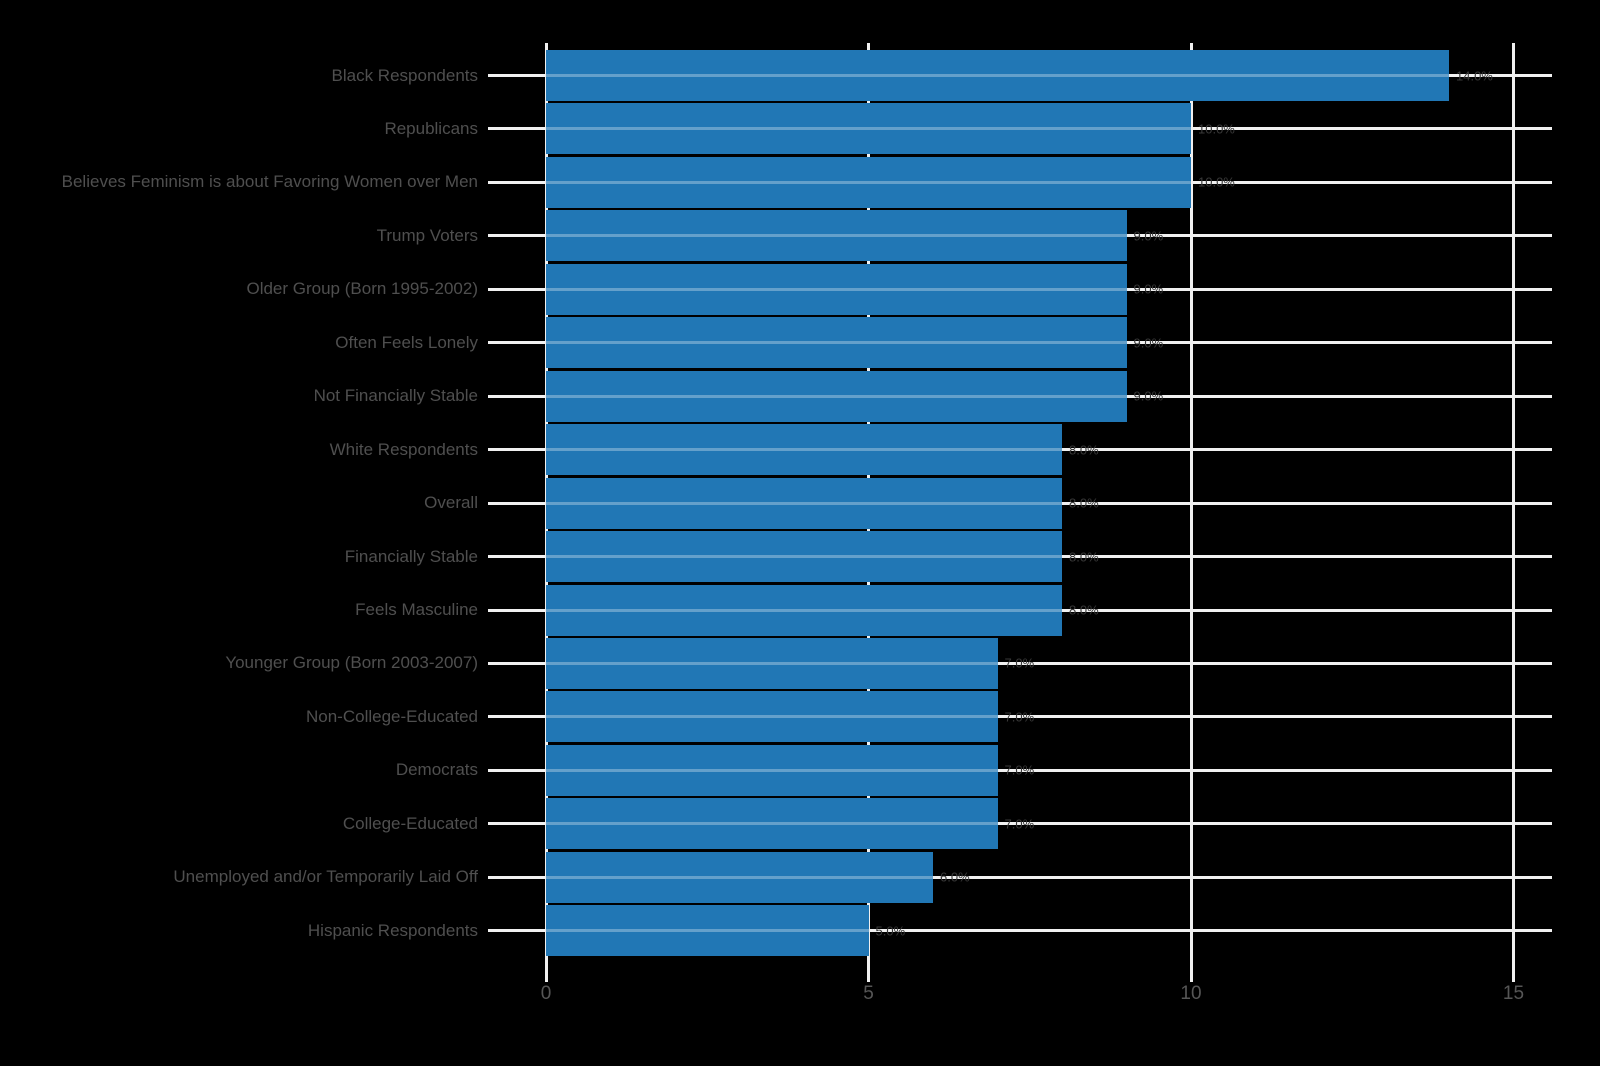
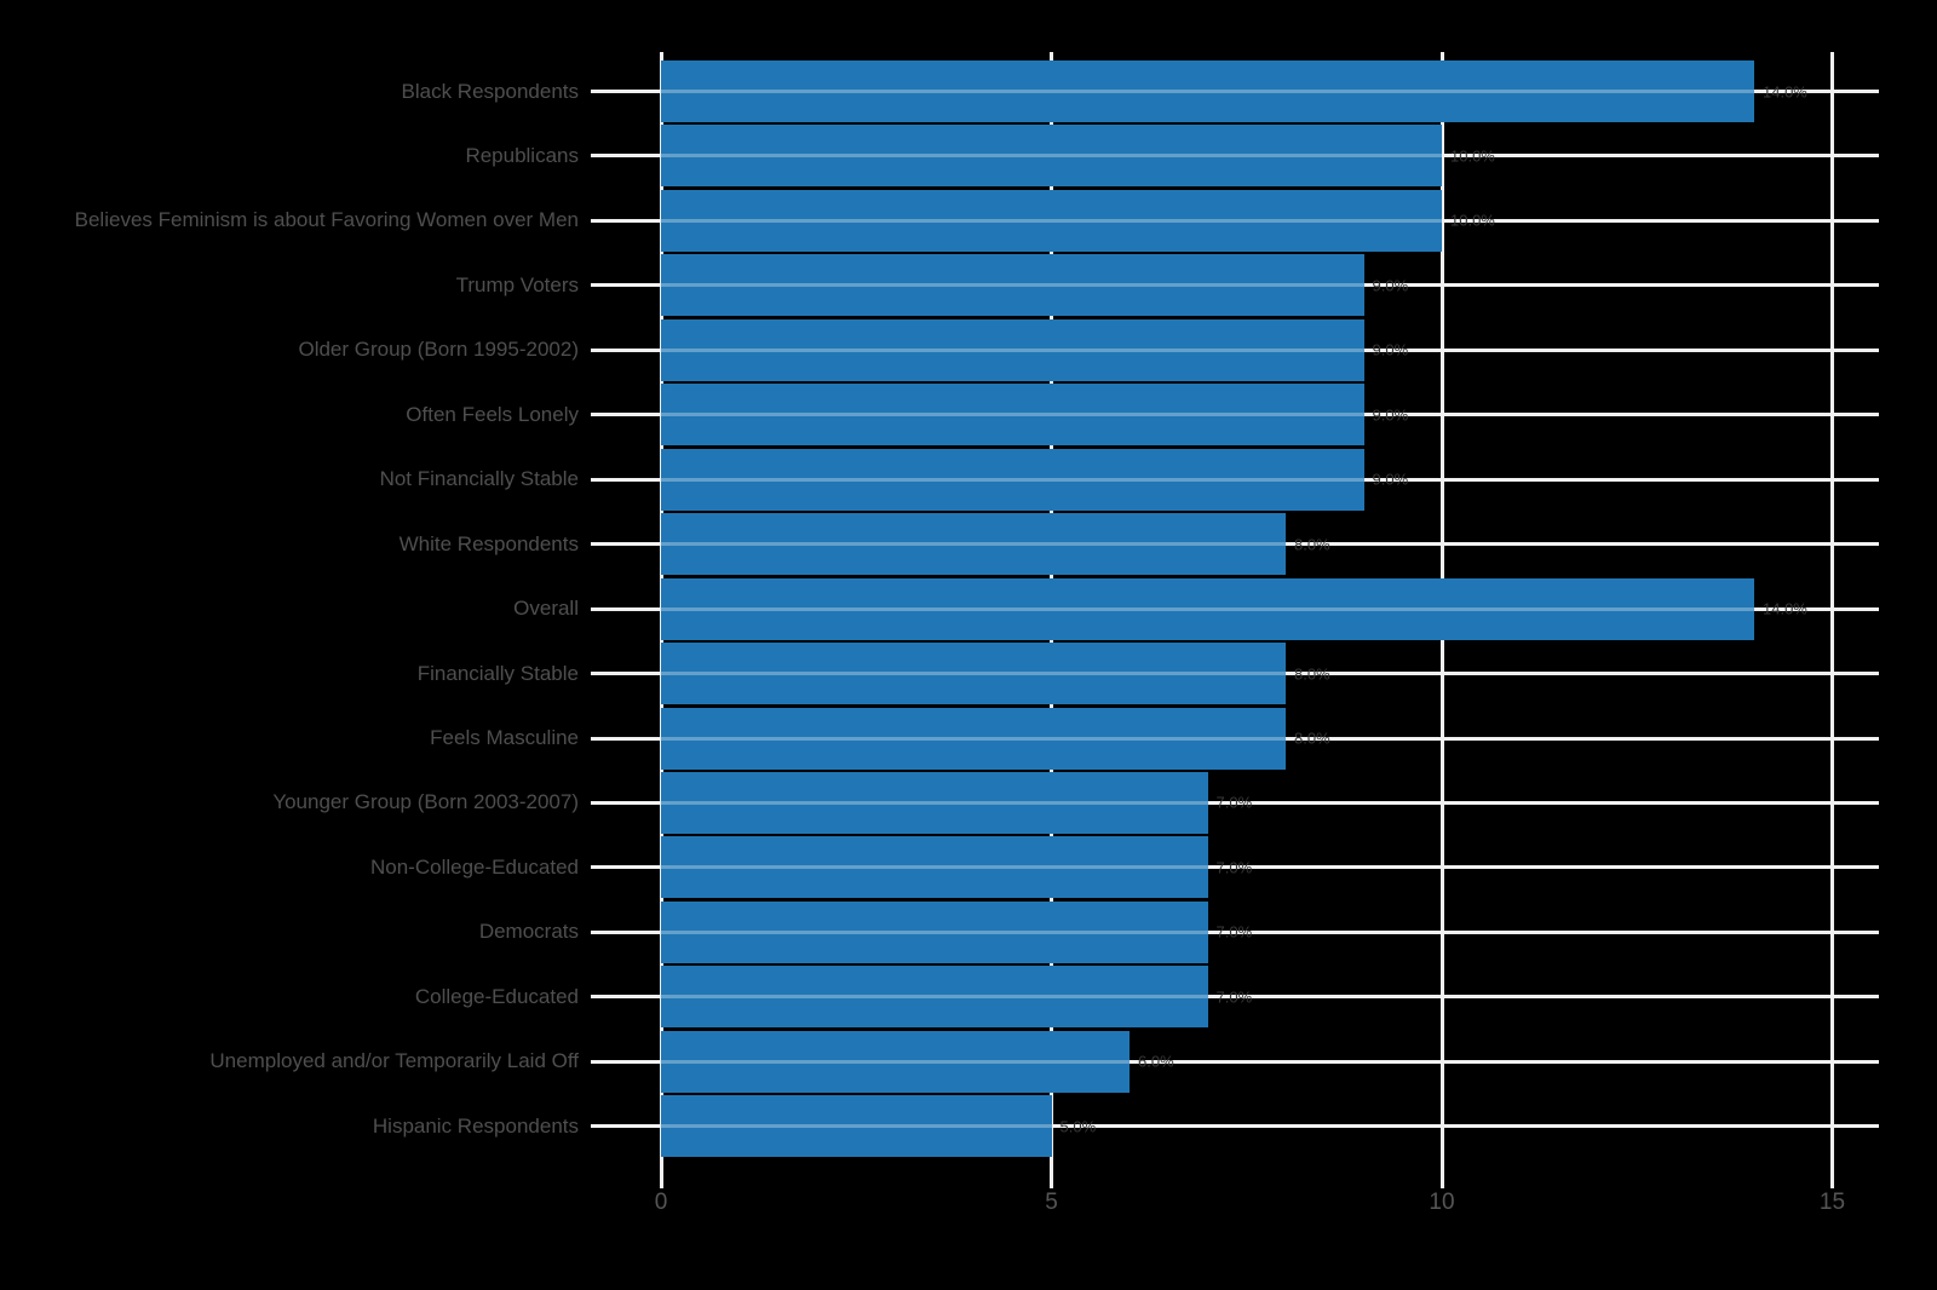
Overall: 8.0% -> 14.0%
